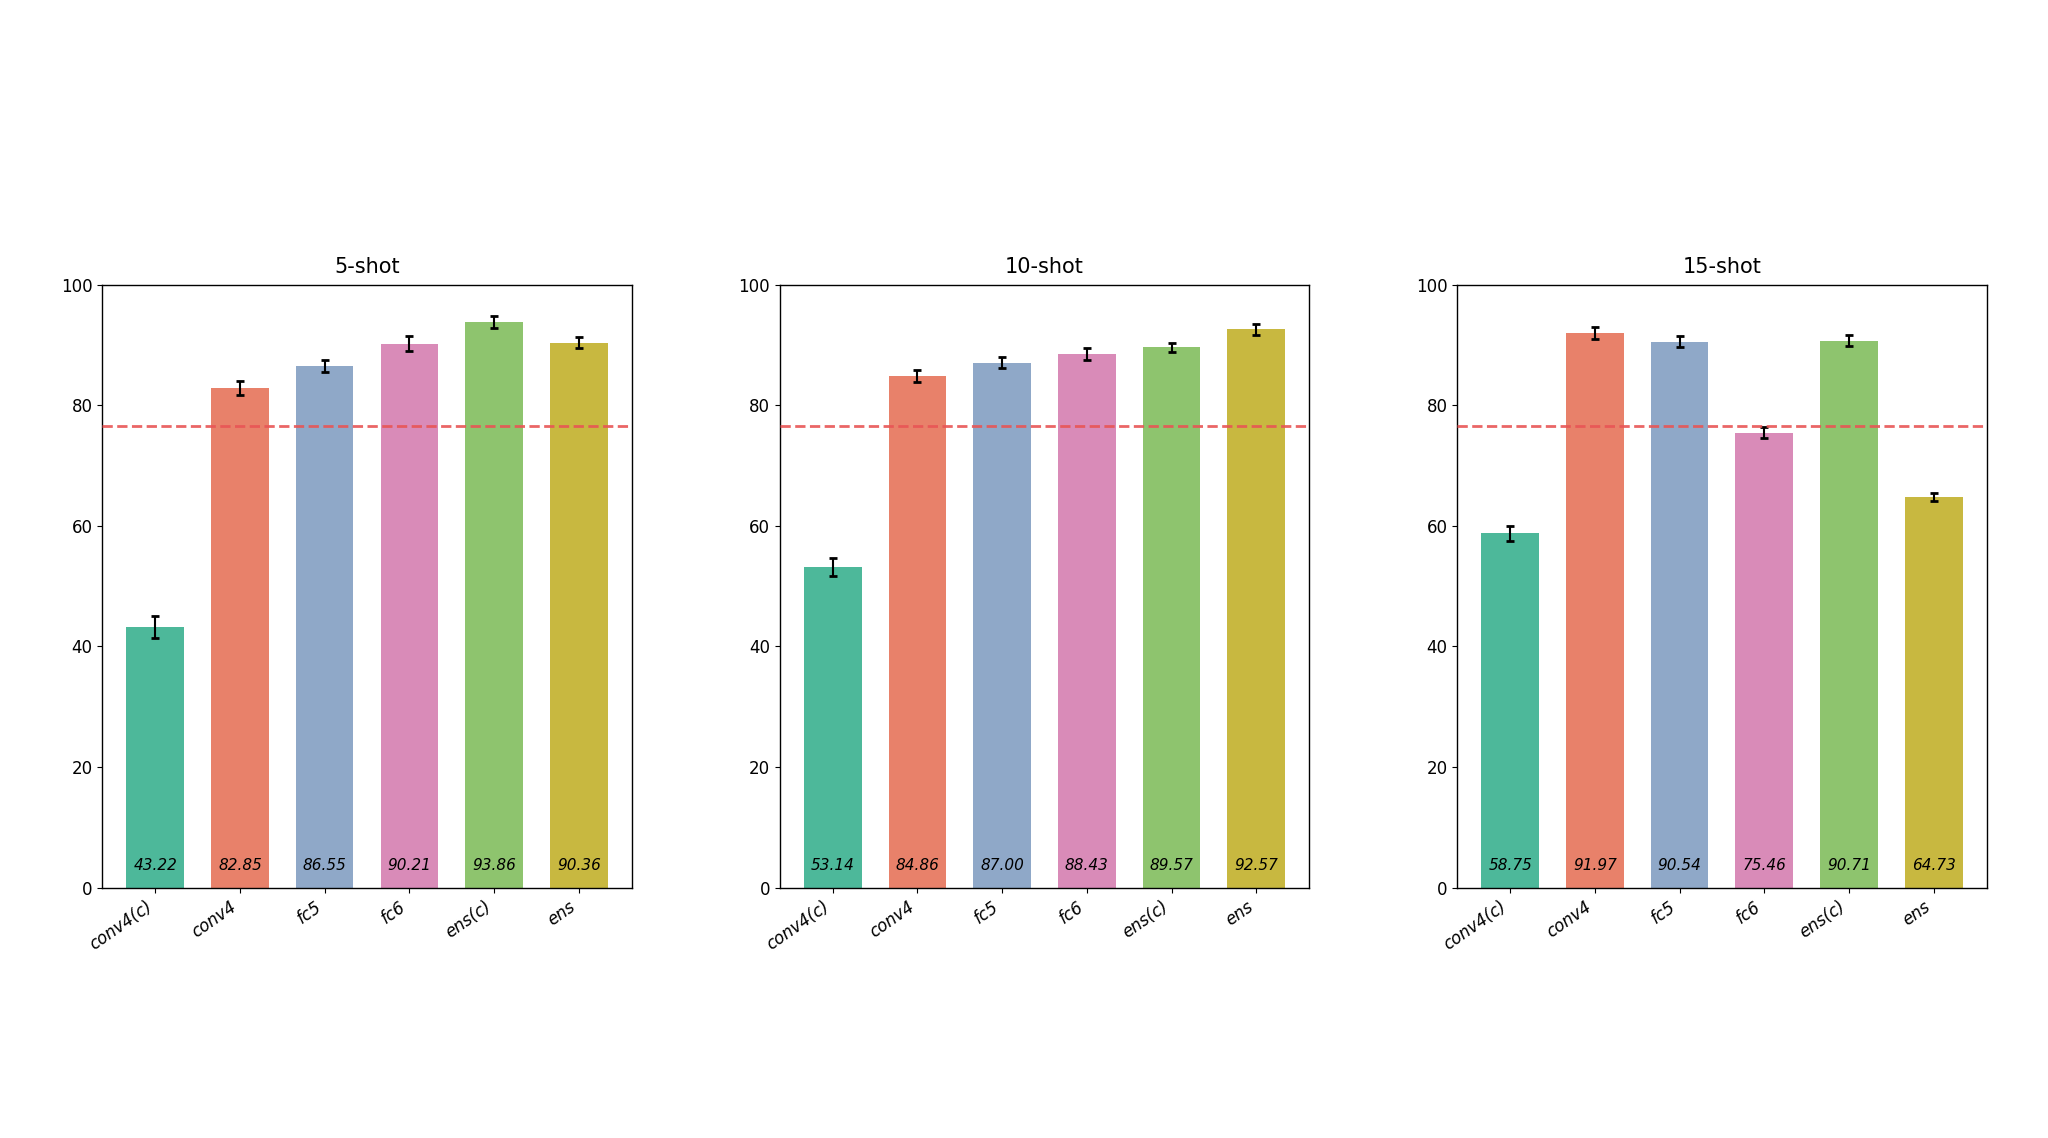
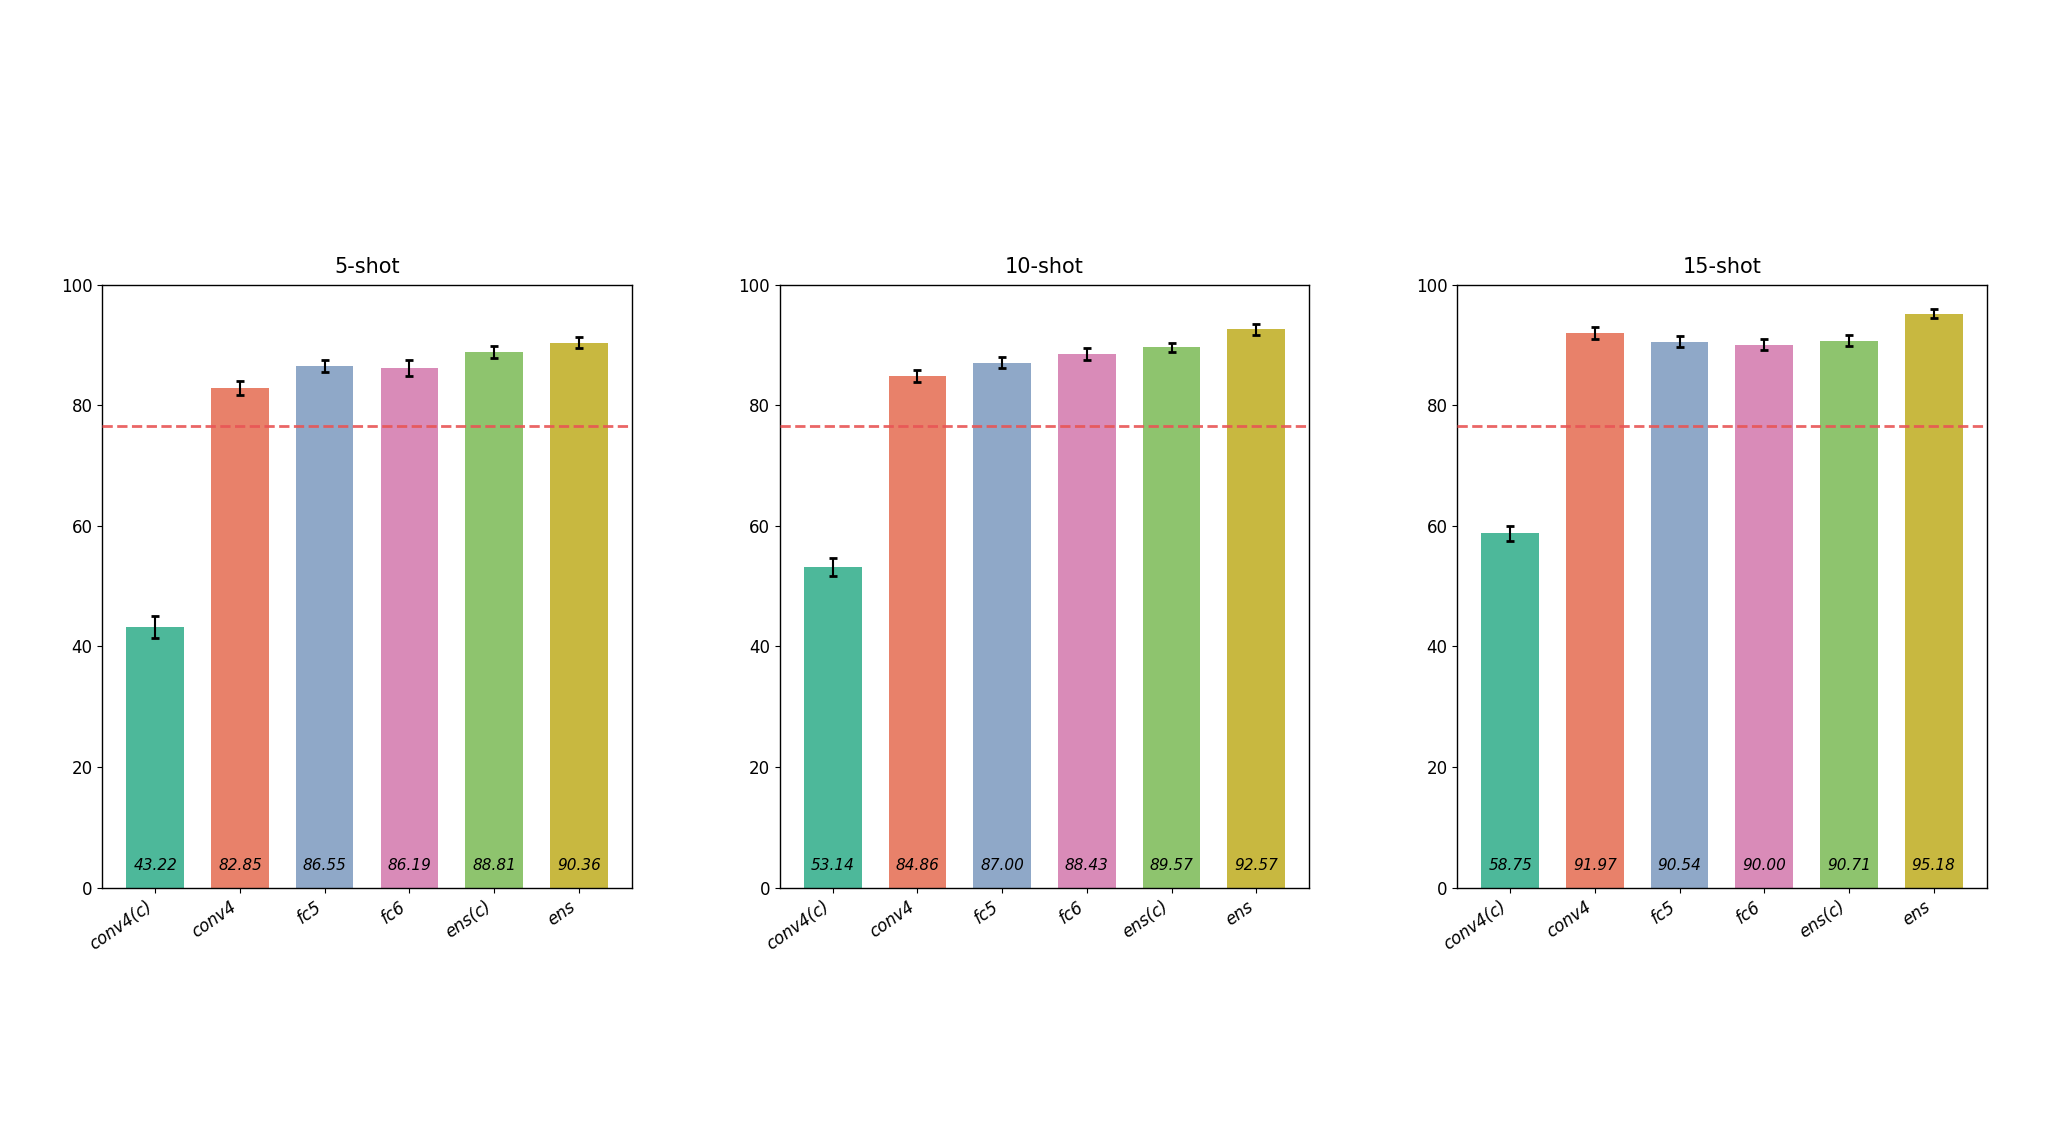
5-shot/fc6: 90.21 -> 86.19
5-shot/ens(c): 93.86 -> 88.81
15-shot/fc6: 75.46 -> 90.00
15-shot/ens: 64.73 -> 95.18
